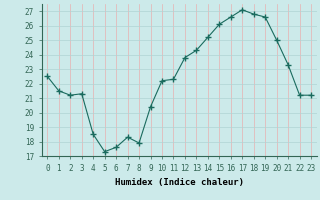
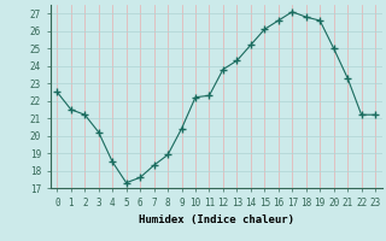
3: 21.3 -> 20.2
8: 17.9 -> 18.9
